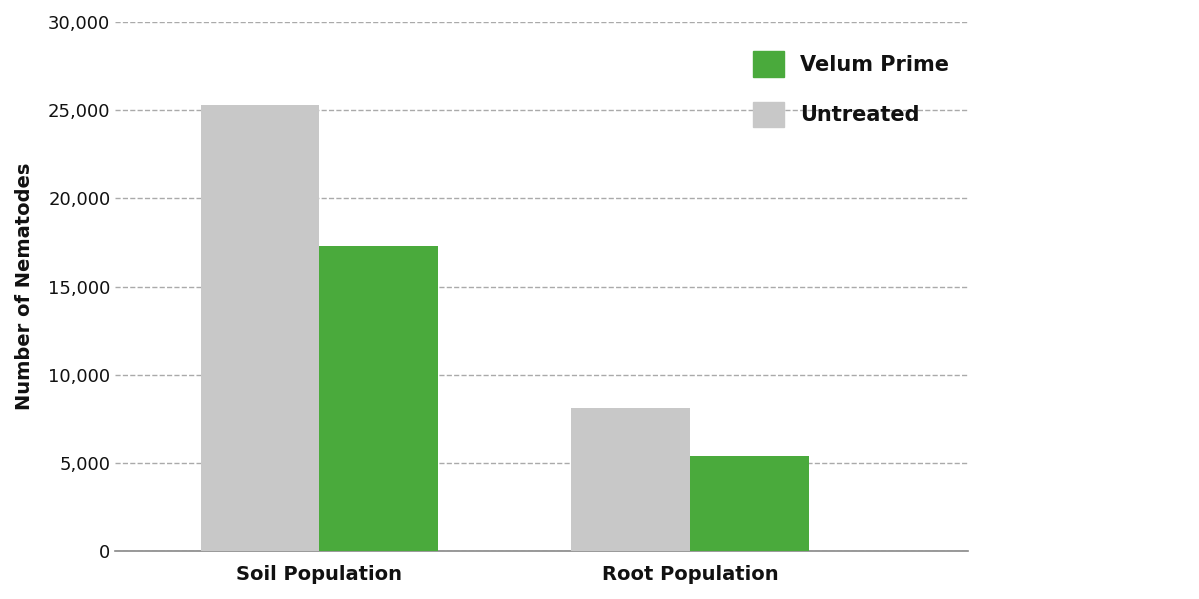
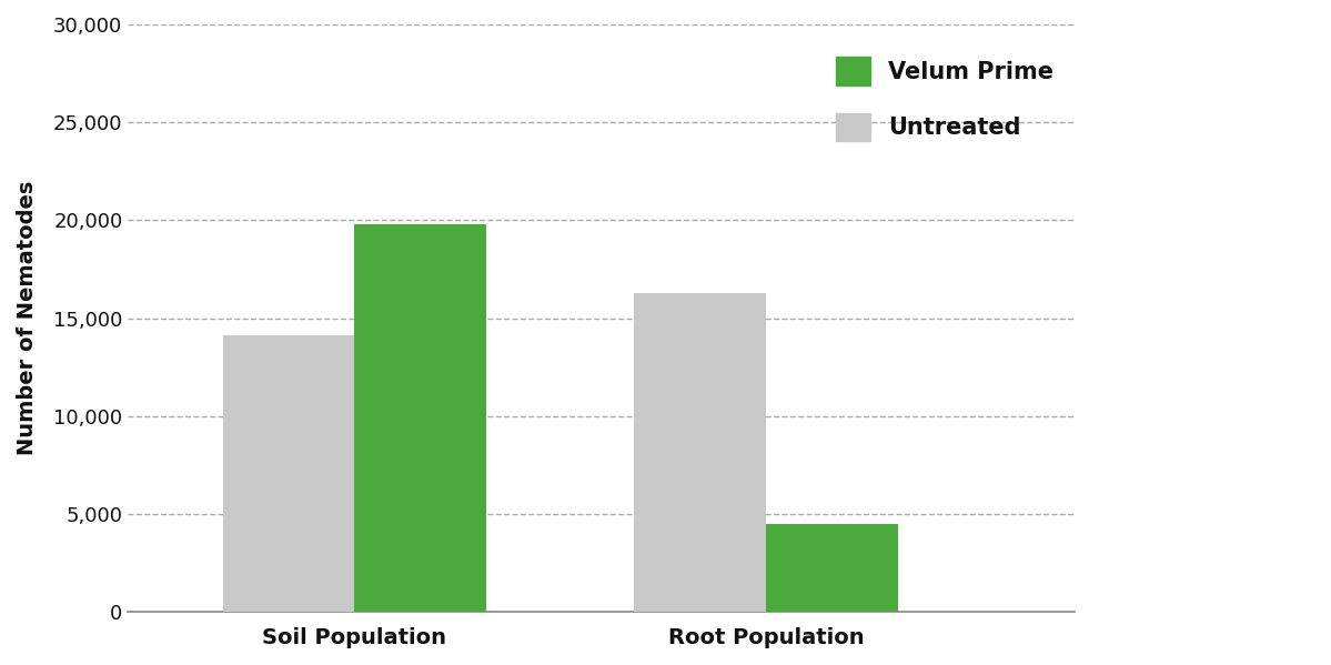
Untreated/Soil Population: 25,300 -> 14,100
Velum Prime/Soil Population: 17,300 -> 19,800
Untreated/Root Population: 8,100 -> 16,300
Velum Prime/Root Population: 5,400 -> 4,500
